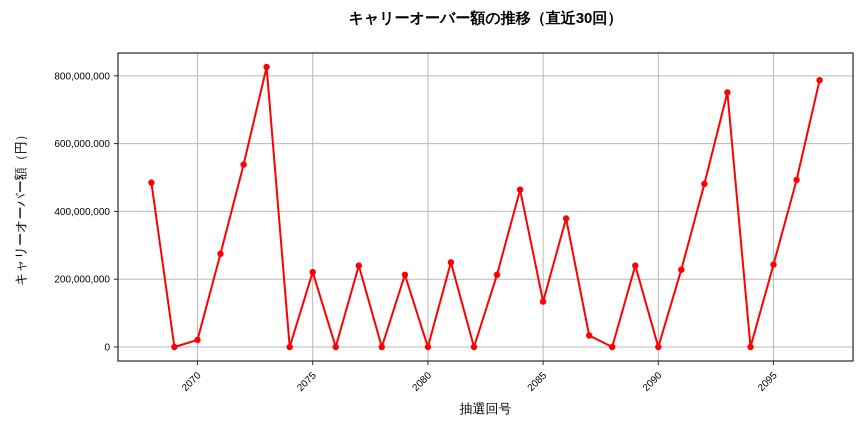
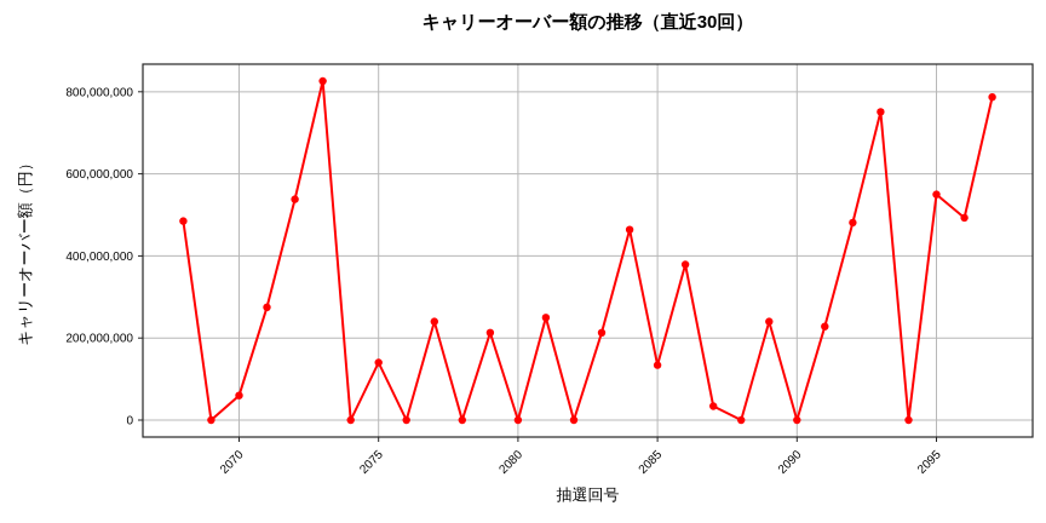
2070: 20000000 -> 60000000
2075: 220000000 -> 140000000
2095: 240000000 -> 550000000
